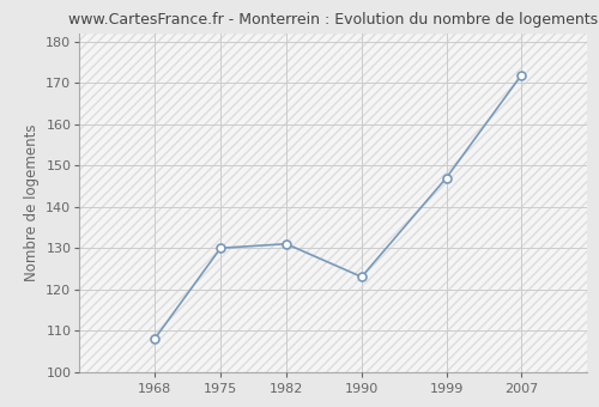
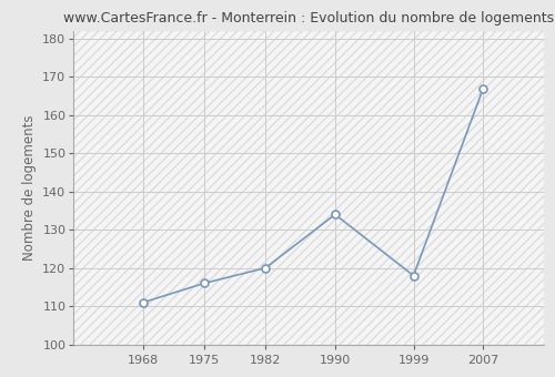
1968: 108 -> 111
1975: 130 -> 116
1982: 131 -> 120
1990: 123 -> 134
1999: 147 -> 118
2007: 172 -> 167
